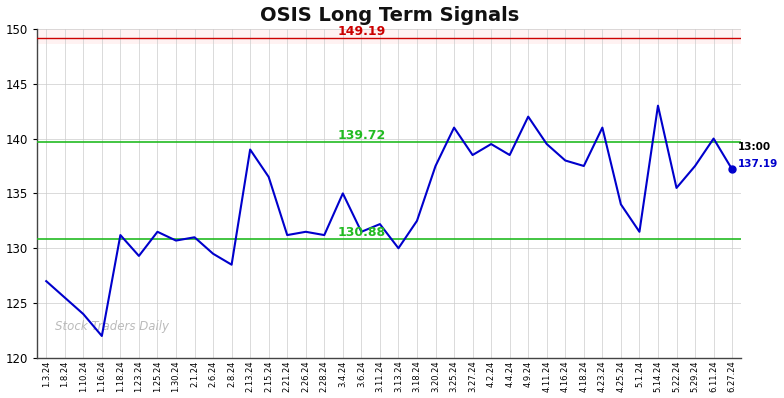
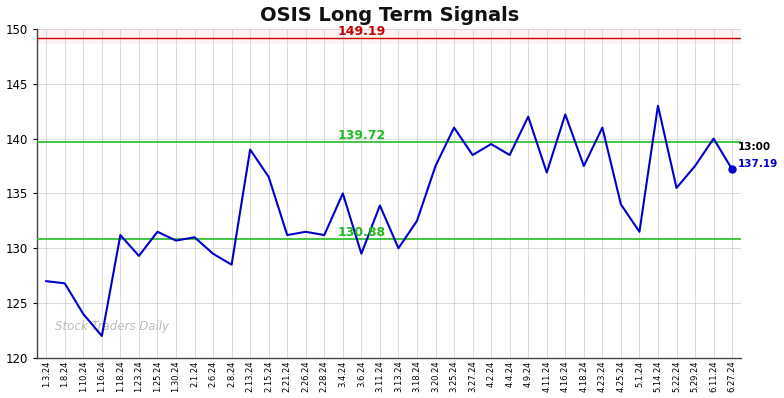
1.8.24: 125.5 -> 126.8
3.6.24: 131.5 -> 129.5
3.11.24: 132.2 -> 133.9
4.11.24: 139.5 -> 136.9
4.16.24: 138.0 -> 142.2
